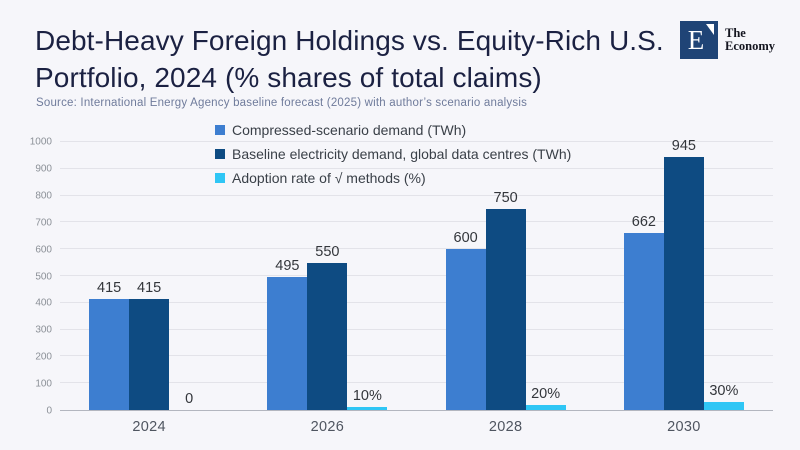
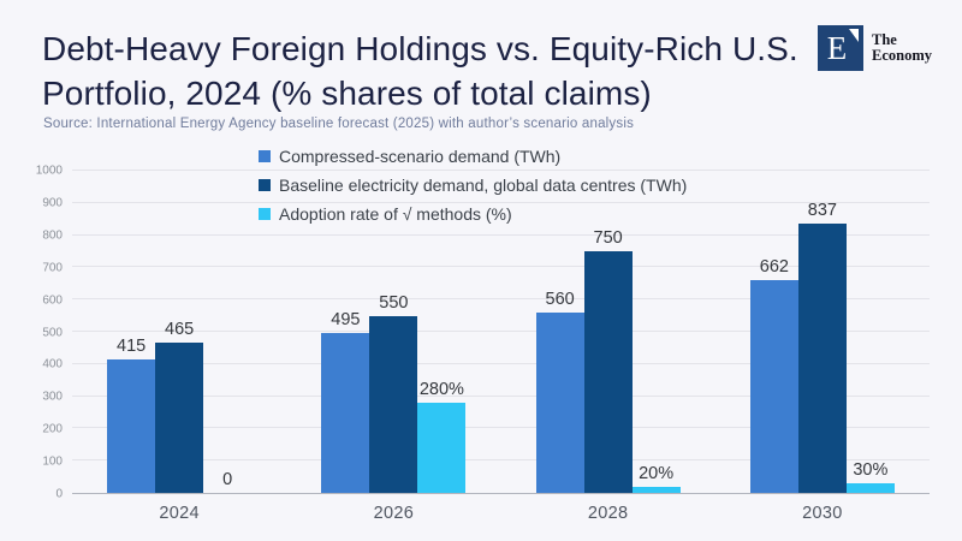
Baseline electricity demand, global data centres (TWh)/2024: 415 -> 465
Adoption rate of √ methods (%)/2026: 10% -> 280%
Compressed-scenario demand (TWh)/2028: 600 -> 560
Baseline electricity demand, global data centres (TWh)/2030: 945 -> 837
